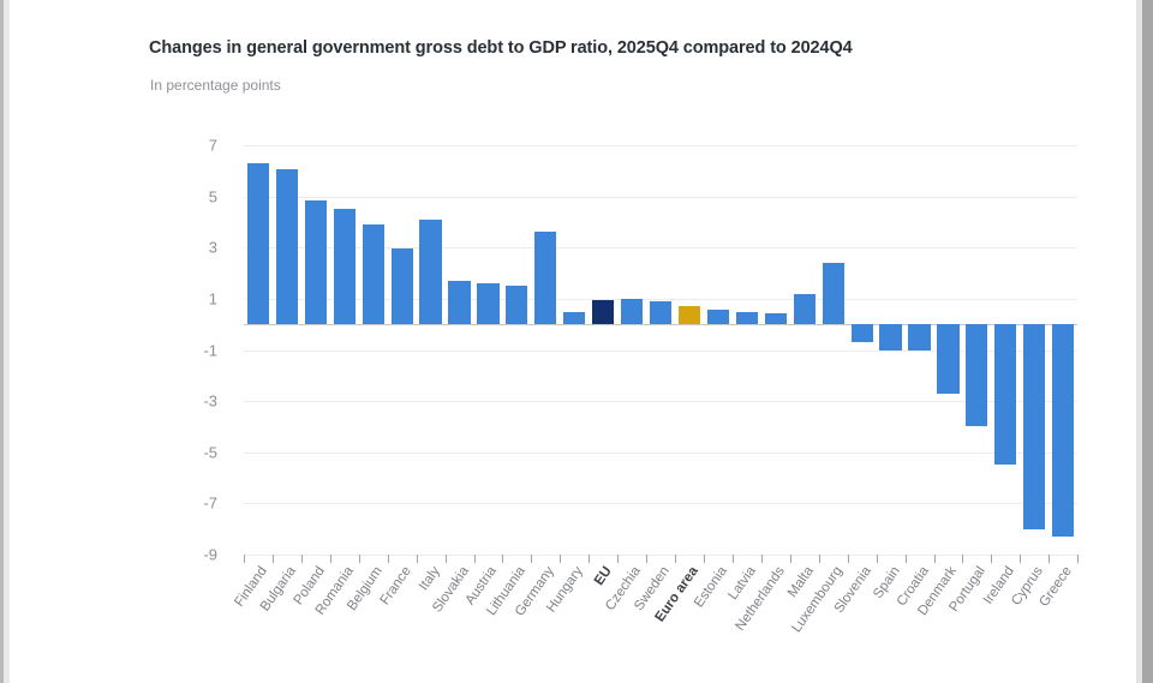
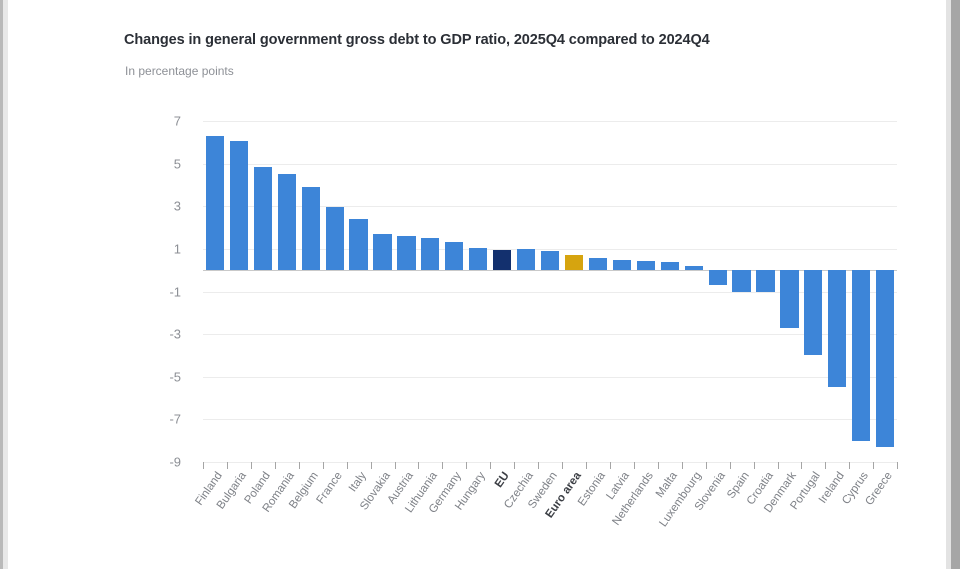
Italy: 4.1 -> 2.4
Germany: 3.6 -> 1.3
Hungary: 0.5 -> 1.1
Malta: 1.2 -> 0.4
Luxembourg: 2.4 -> 0.2
